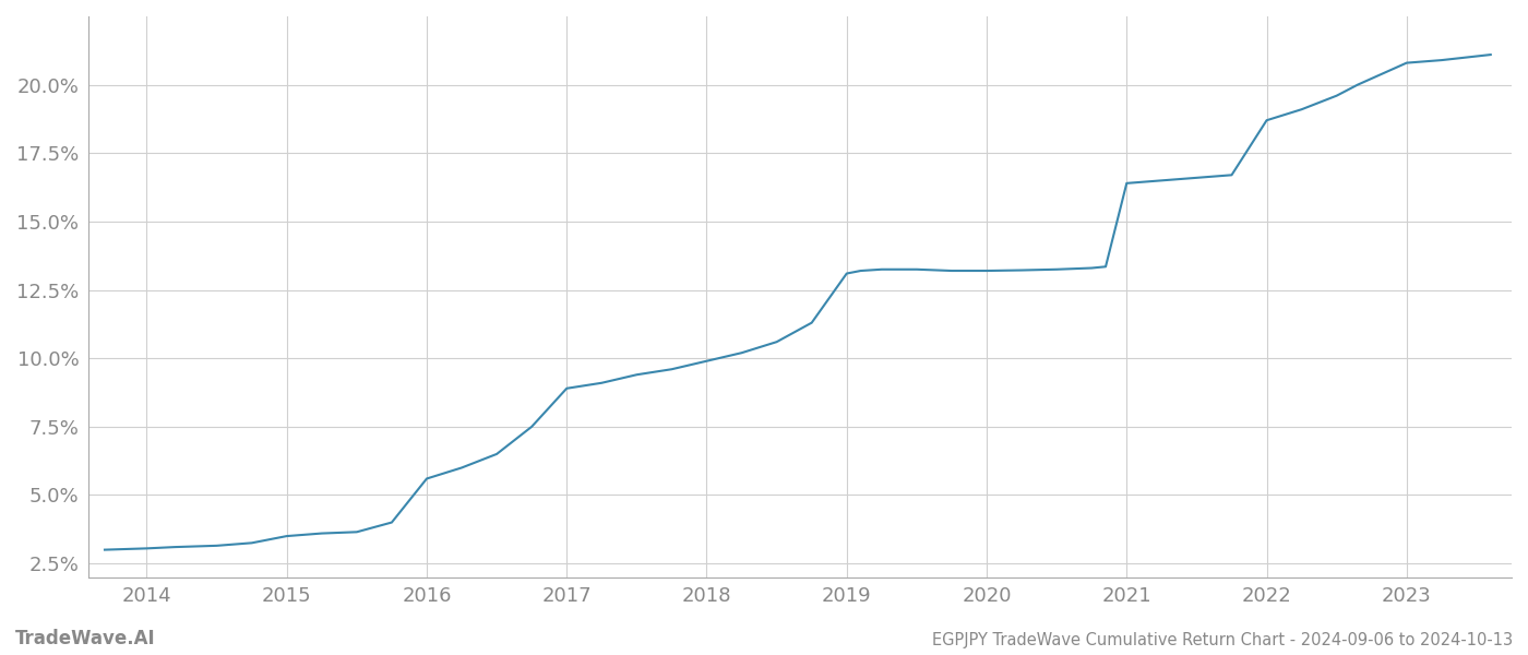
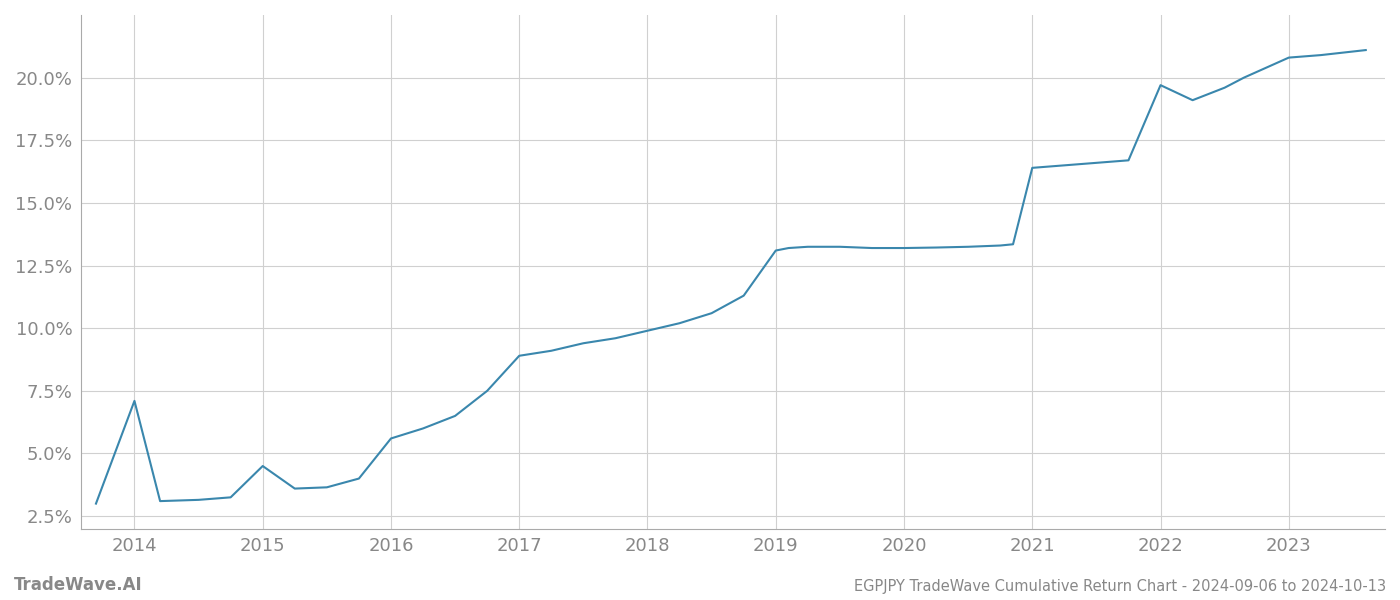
2014: 3.05% -> 7.10%
2015: 3.50% -> 4.50%
2022: 18.70% -> 19.70%
